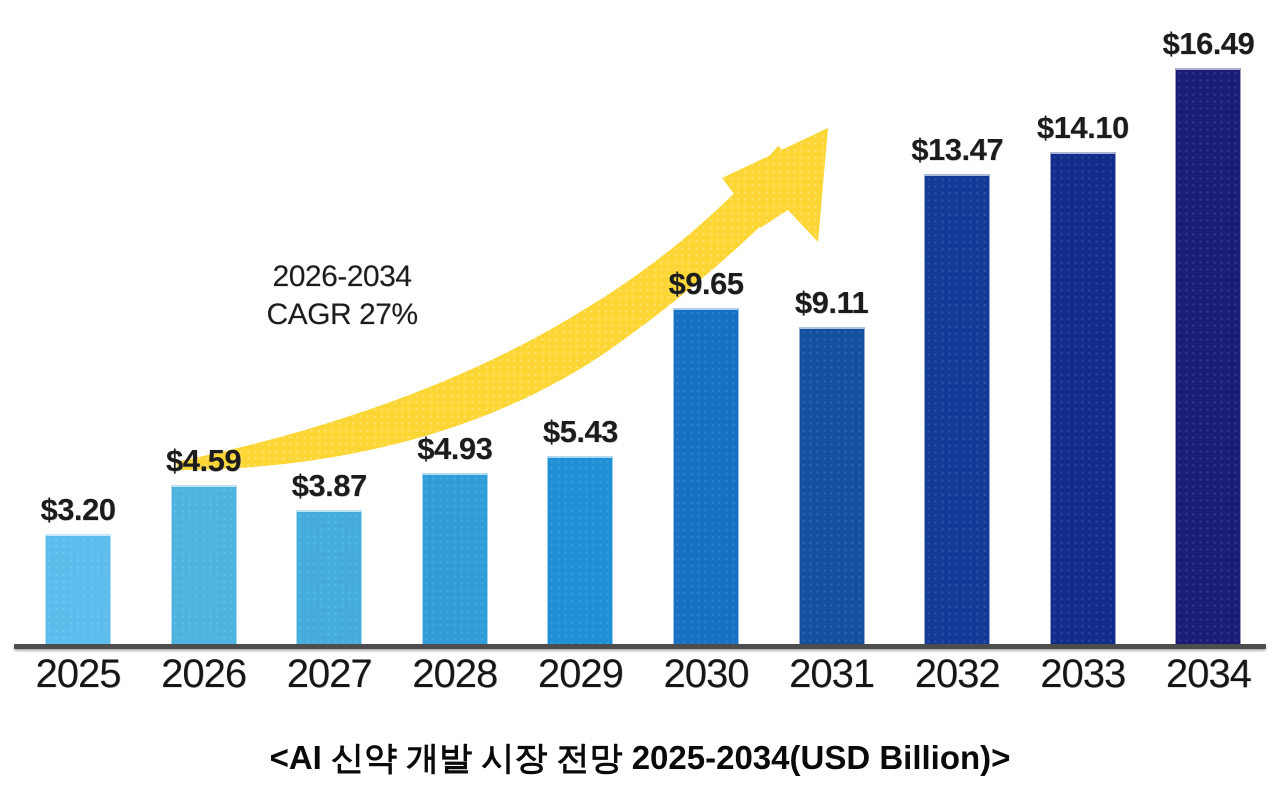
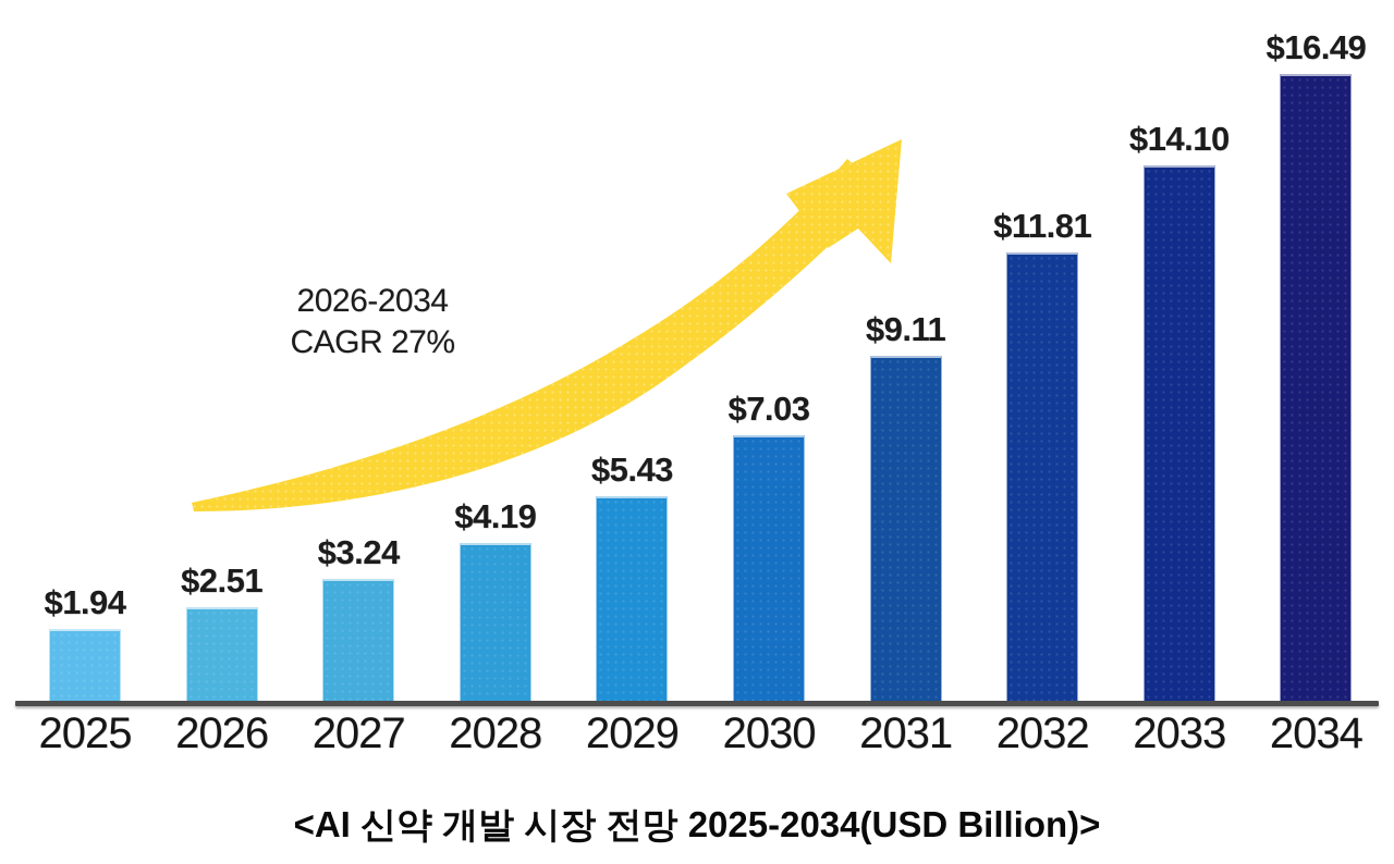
2025: $3.20 -> $1.94
2026: $4.59 -> $2.51
2027: $3.87 -> $3.24
2028: $4.93 -> $4.19
2030: $9.65 -> $7.03
2032: $13.47 -> $11.81
